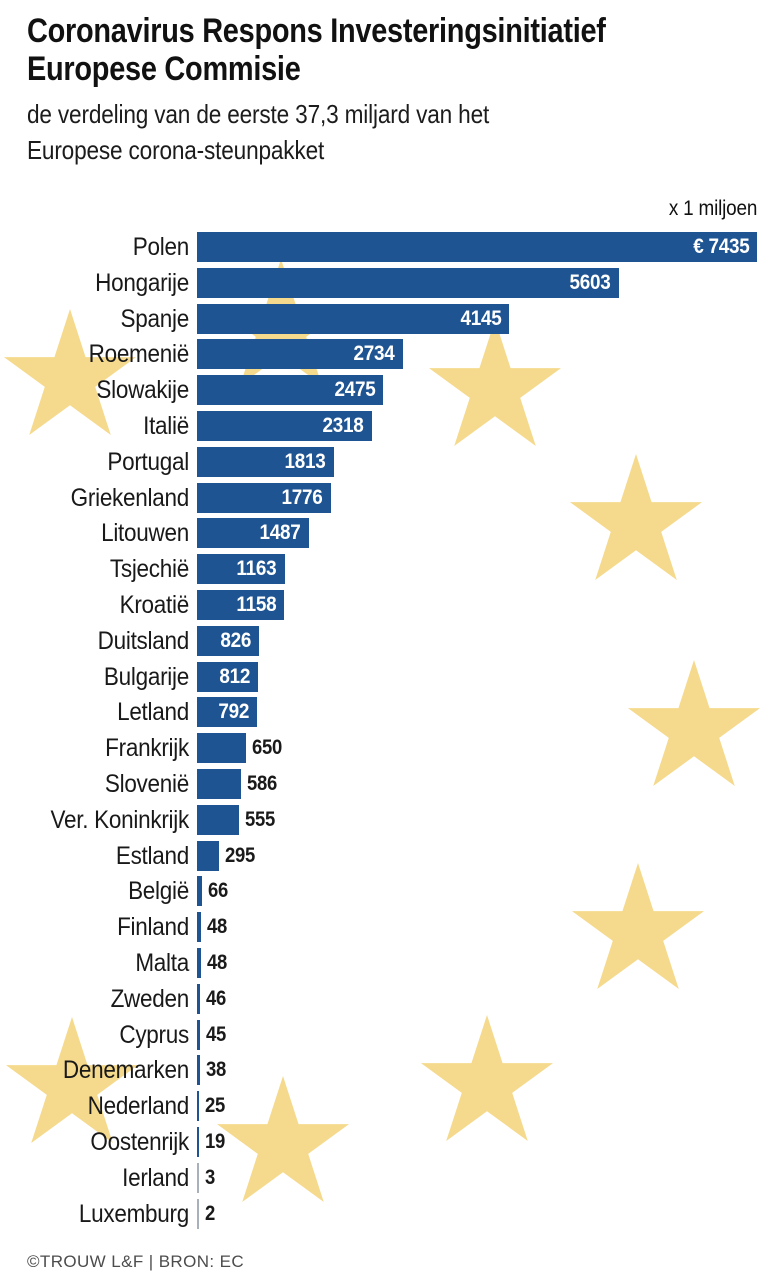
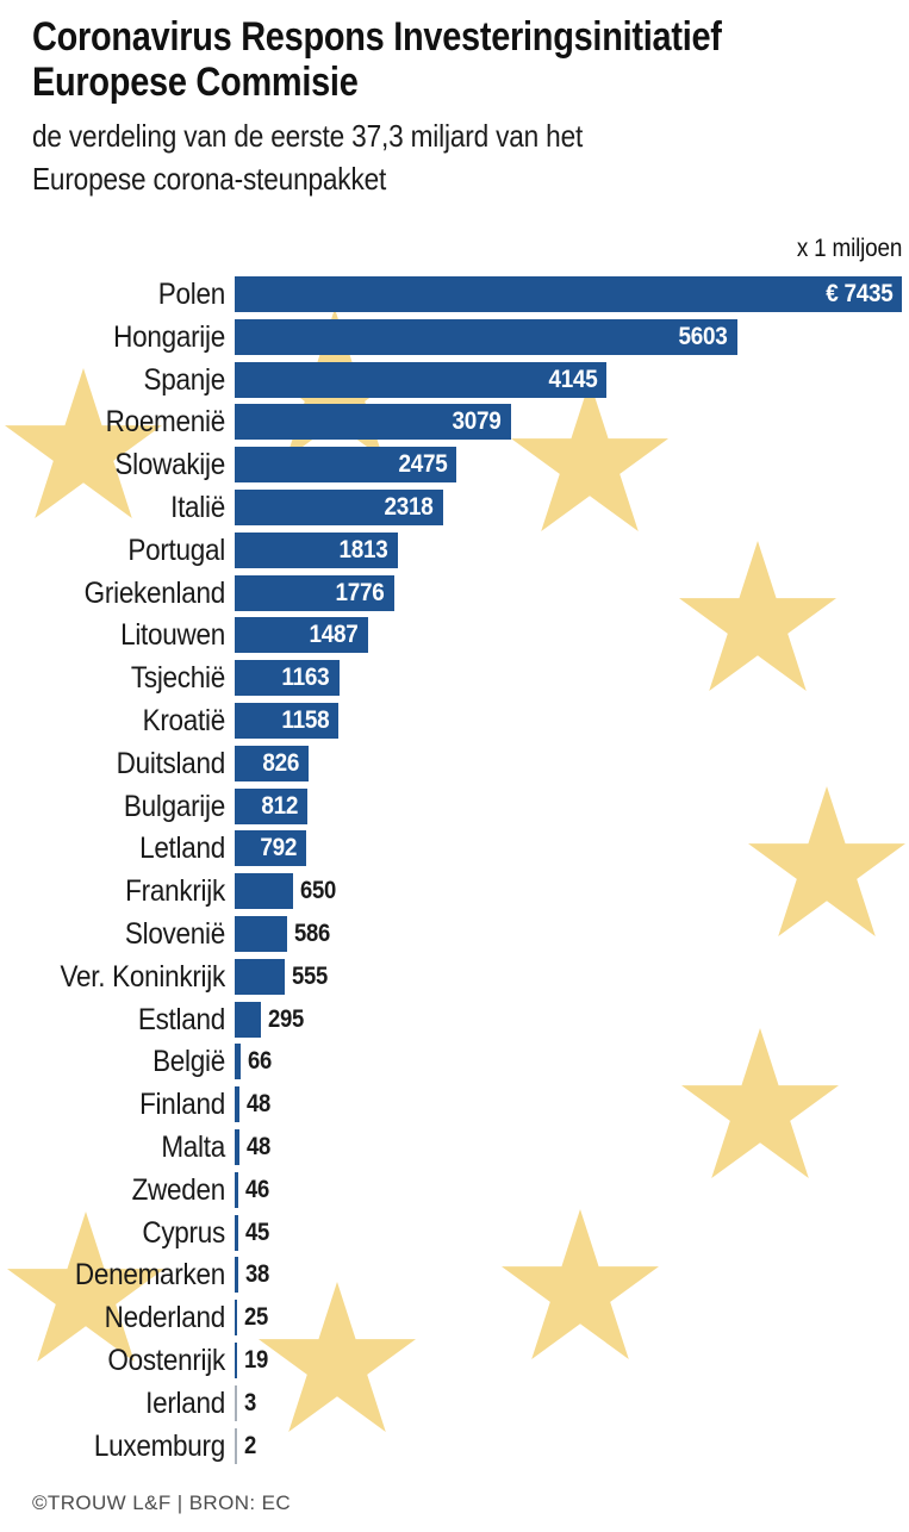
Roemenië: 2734 -> 3079
